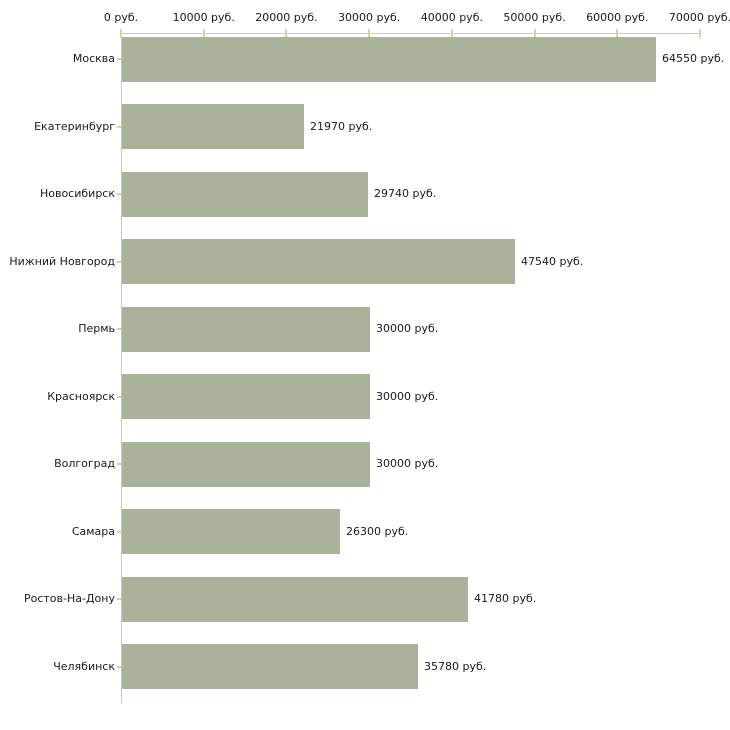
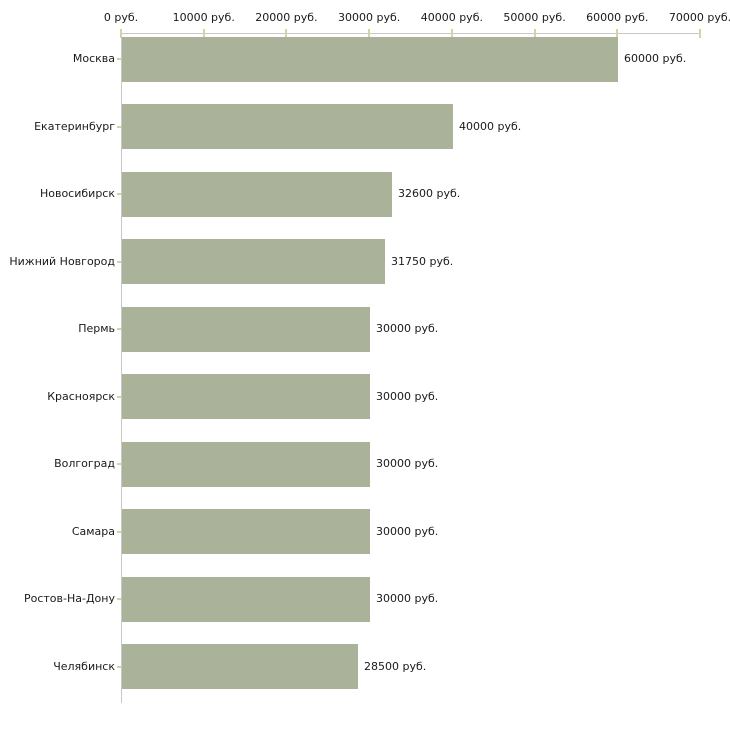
Москва: 64550 -> 60000
Екатеринбург: 21970 -> 40000
Новосибирск: 29740 -> 32600
Нижний Новгород: 47540 -> 31750
Самара: 26300 -> 30000
Ростов-На-Дону: 41780 -> 30000
Челябинск: 35780 -> 28500
